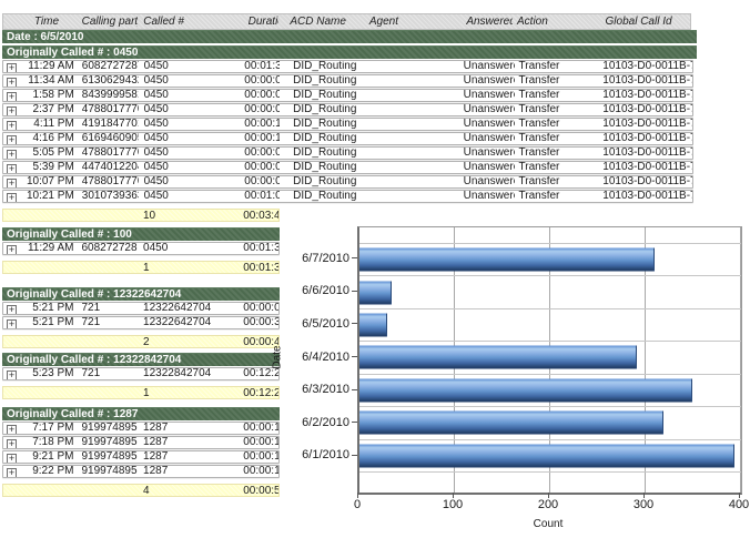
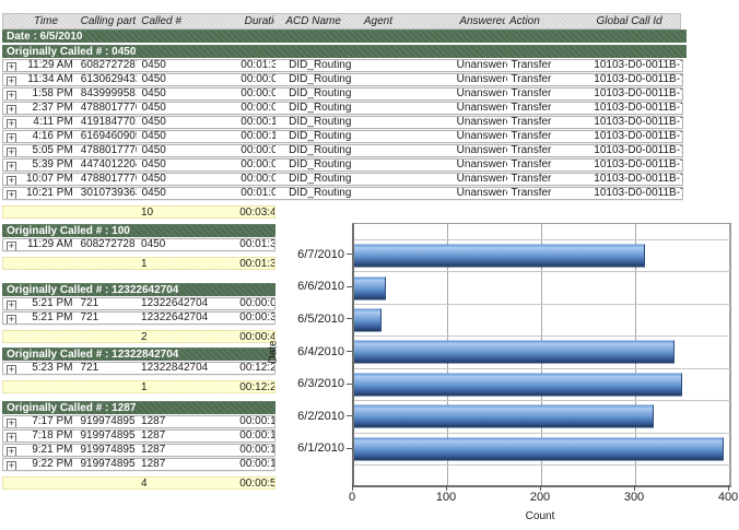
6/4/2010: 290 -> 340
